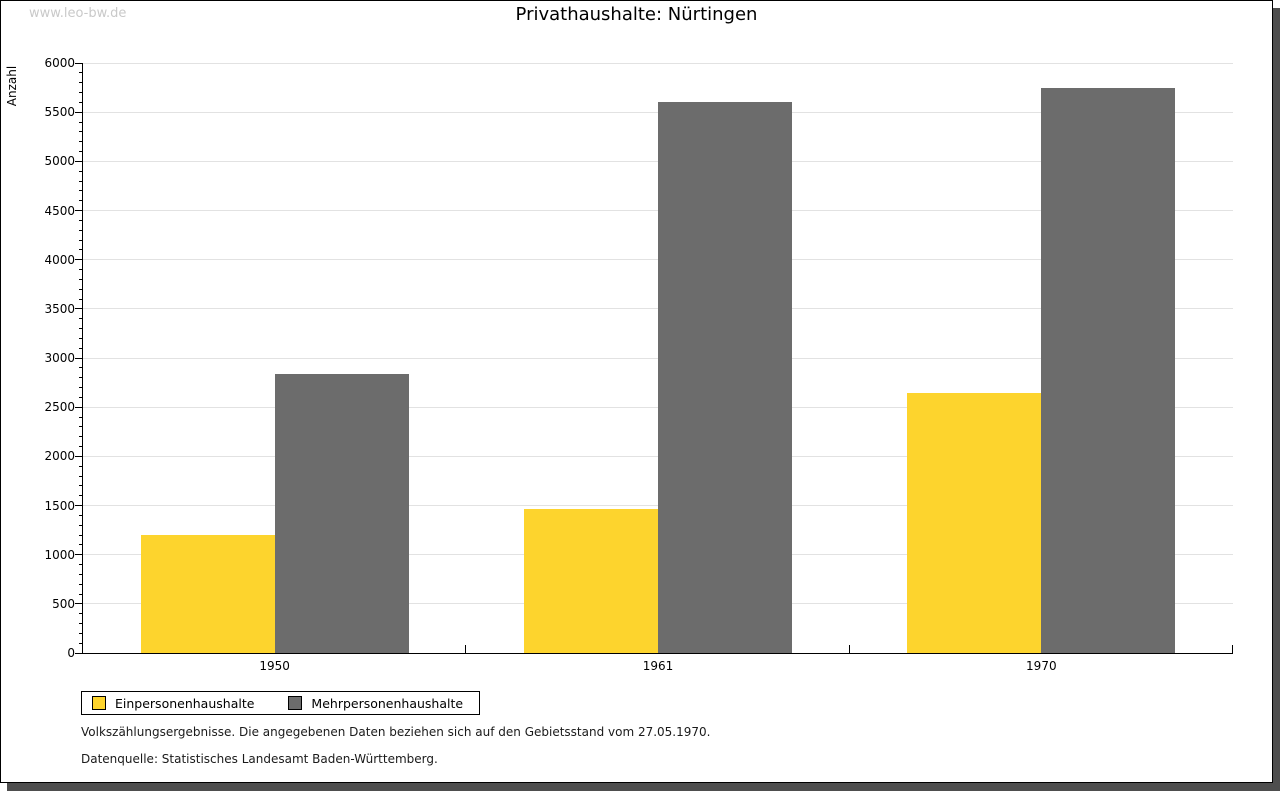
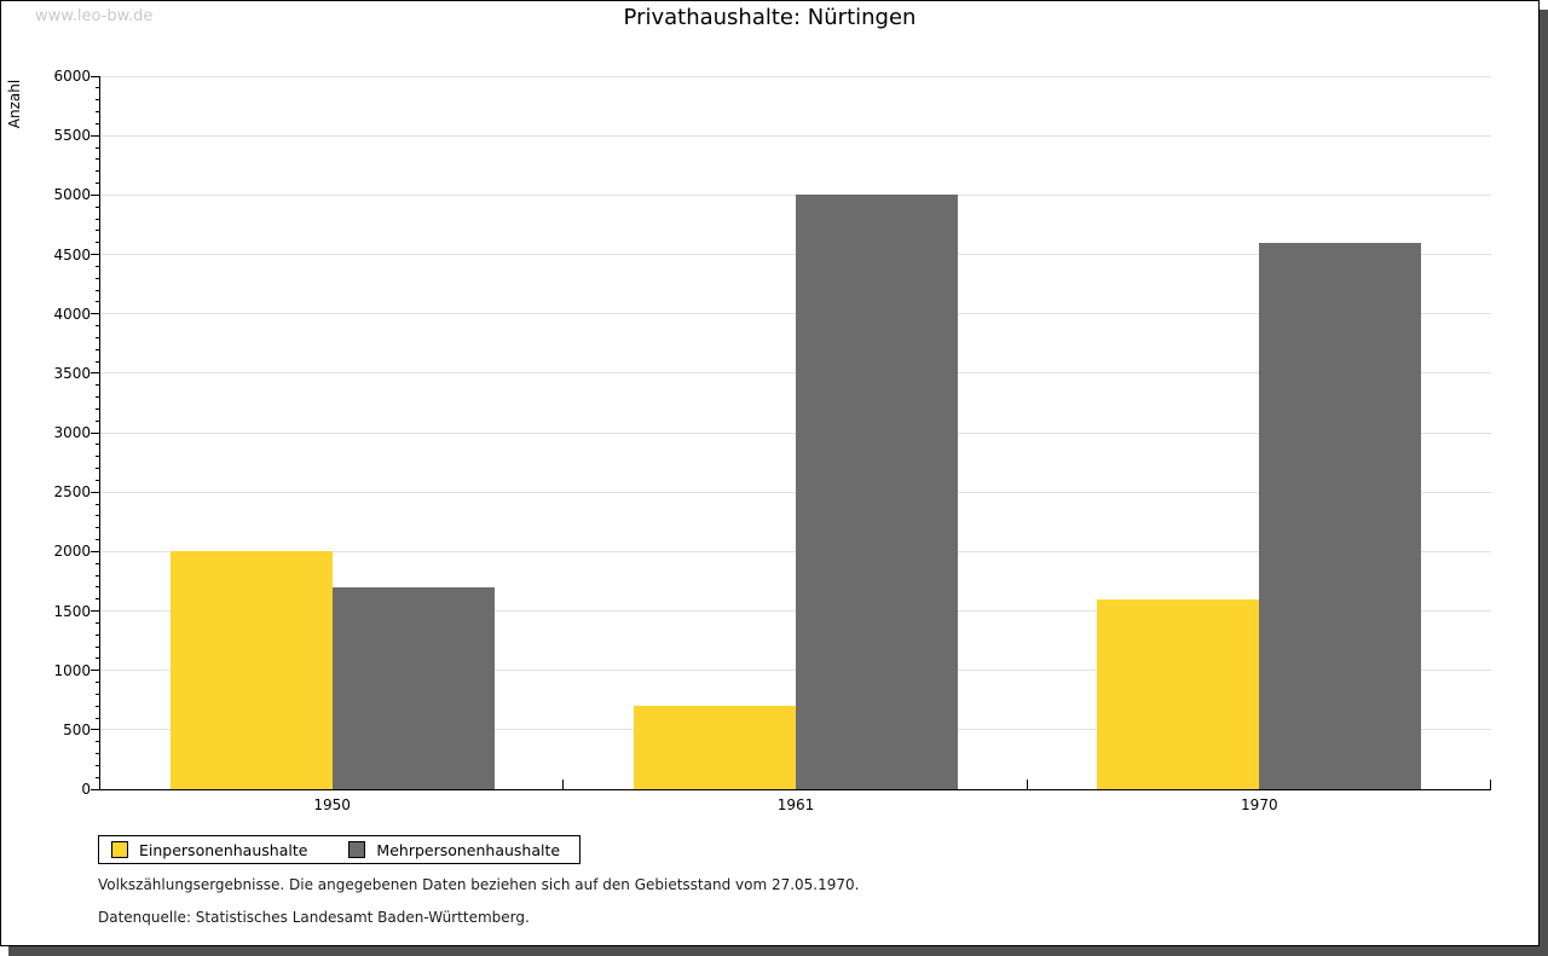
Einpersonenhaushalte/1950: 1200 -> 2000
Mehrpersonenhaushalte/1950: 2800 -> 1700
Einpersonenhaushalte/1961: 1500 -> 700
Mehrpersonenhaushalte/1961: 5600 -> 5000
Einpersonenhaushalte/1970: 2600 -> 1600
Mehrpersonenhaushalte/1970: 5800 -> 4600
